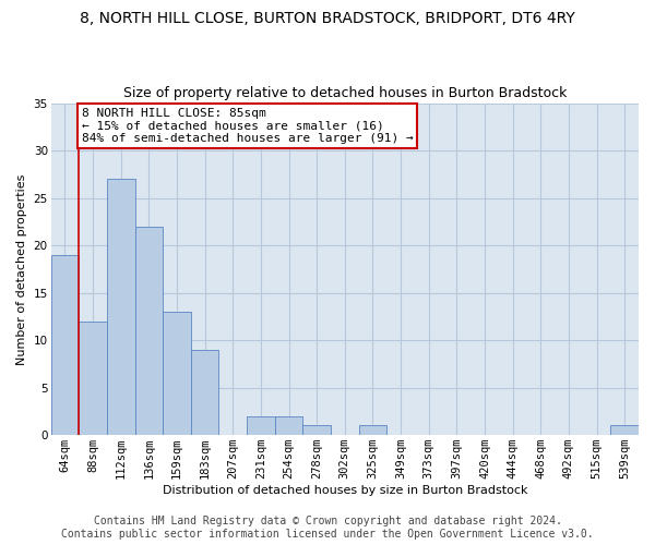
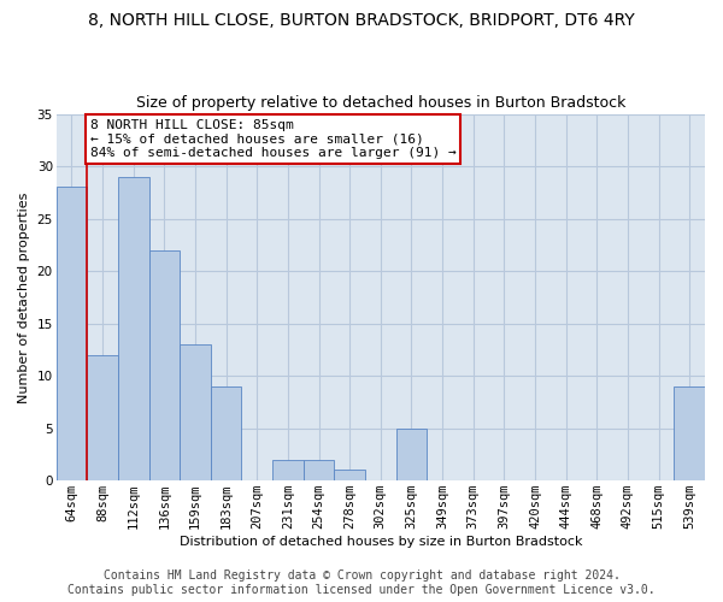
64sqm: 19 -> 28
112sqm: 27 -> 29
325sqm: 1 -> 5
539sqm: 1 -> 9
